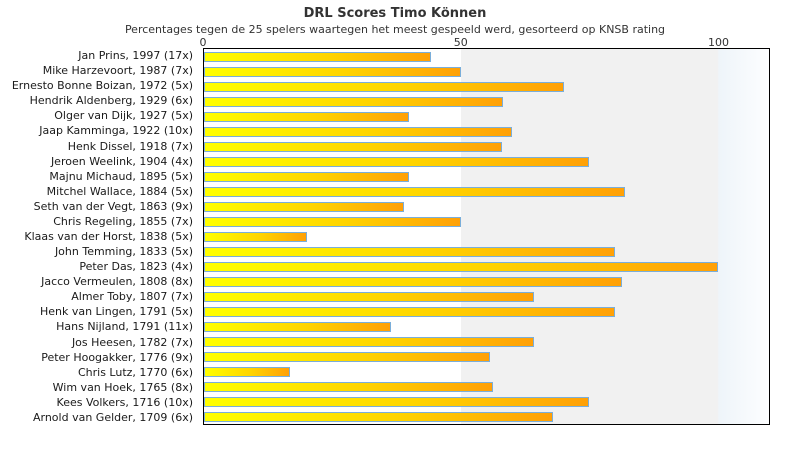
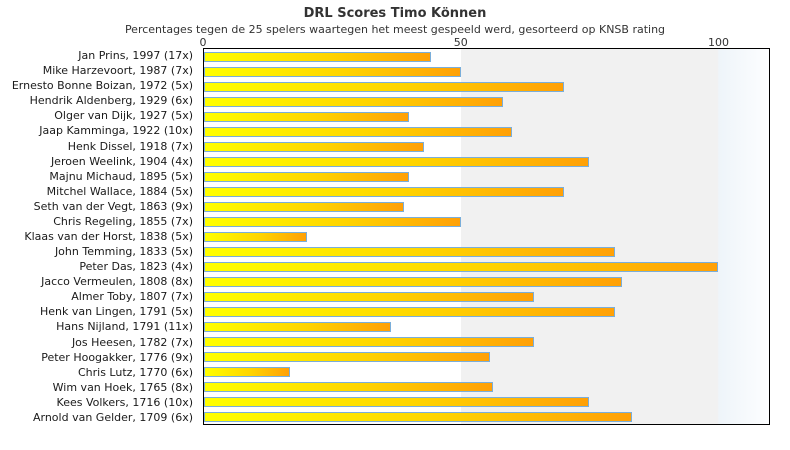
Henk Dissel, 1918 (7x): 58 -> 43
Mitchel Wallace, 1884 (5x): 82 -> 70
Arnold van Gelder, 1709 (6x): 68 -> 83
